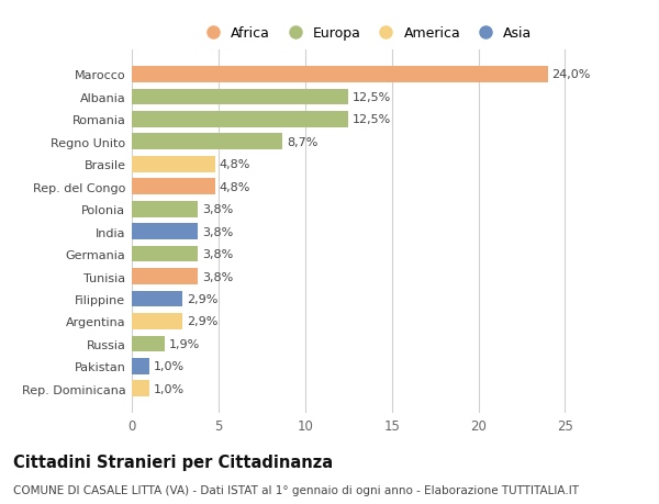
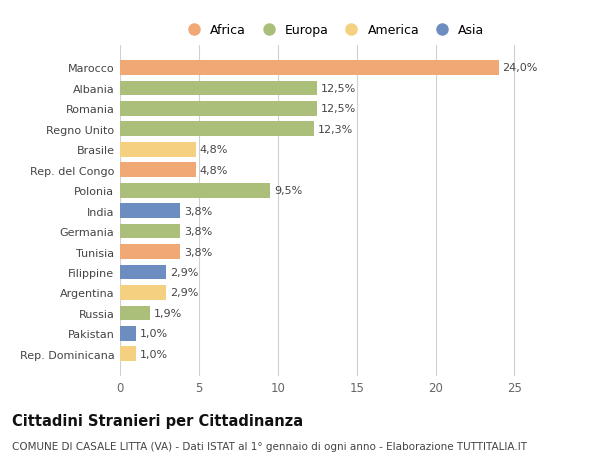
Regno Unito: 8,7% -> 12,3%
Polonia: 3,8% -> 9,5%
